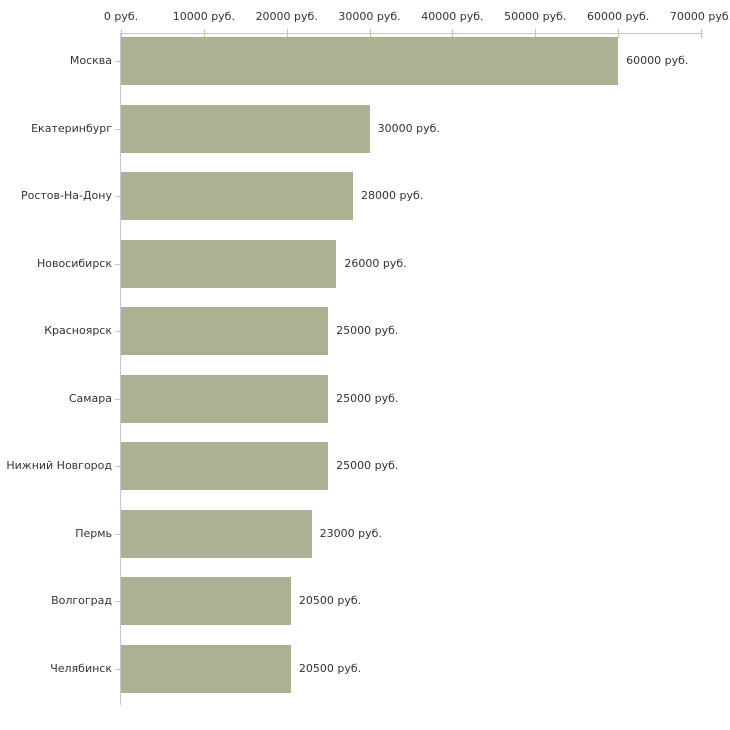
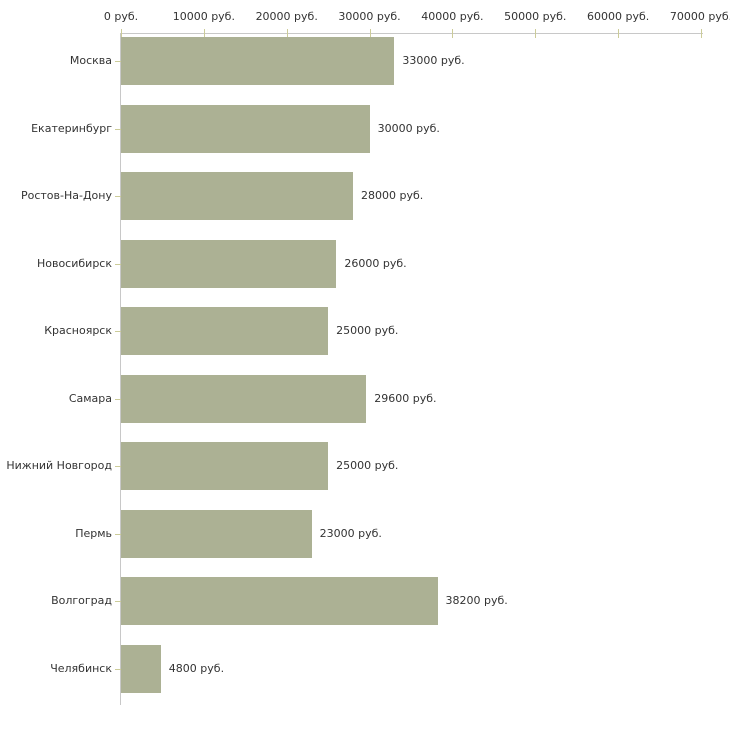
Москва: 60000 -> 33000
Самара: 25000 -> 29600
Волгоград: 20500 -> 38200
Челябинск: 20500 -> 4800
